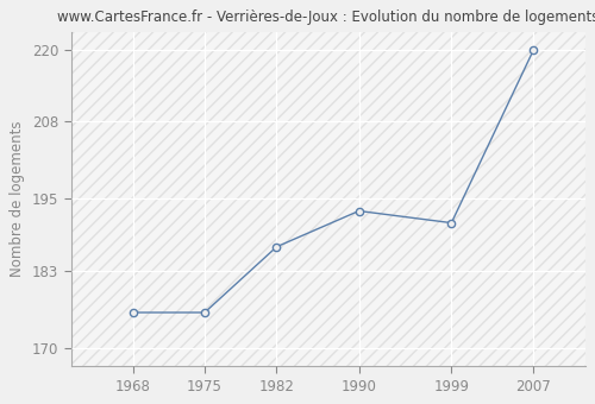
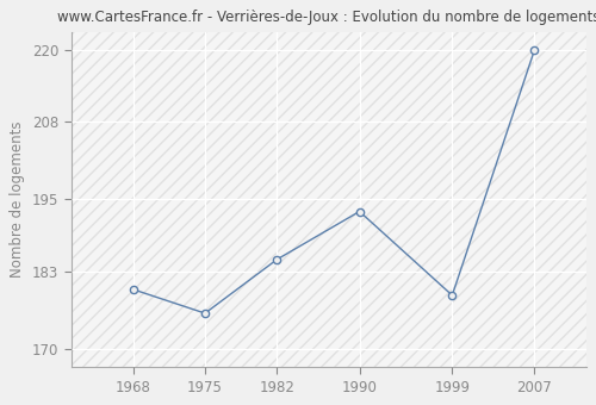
1968: 176 -> 180
1982: 187 -> 185
1999: 191 -> 179
